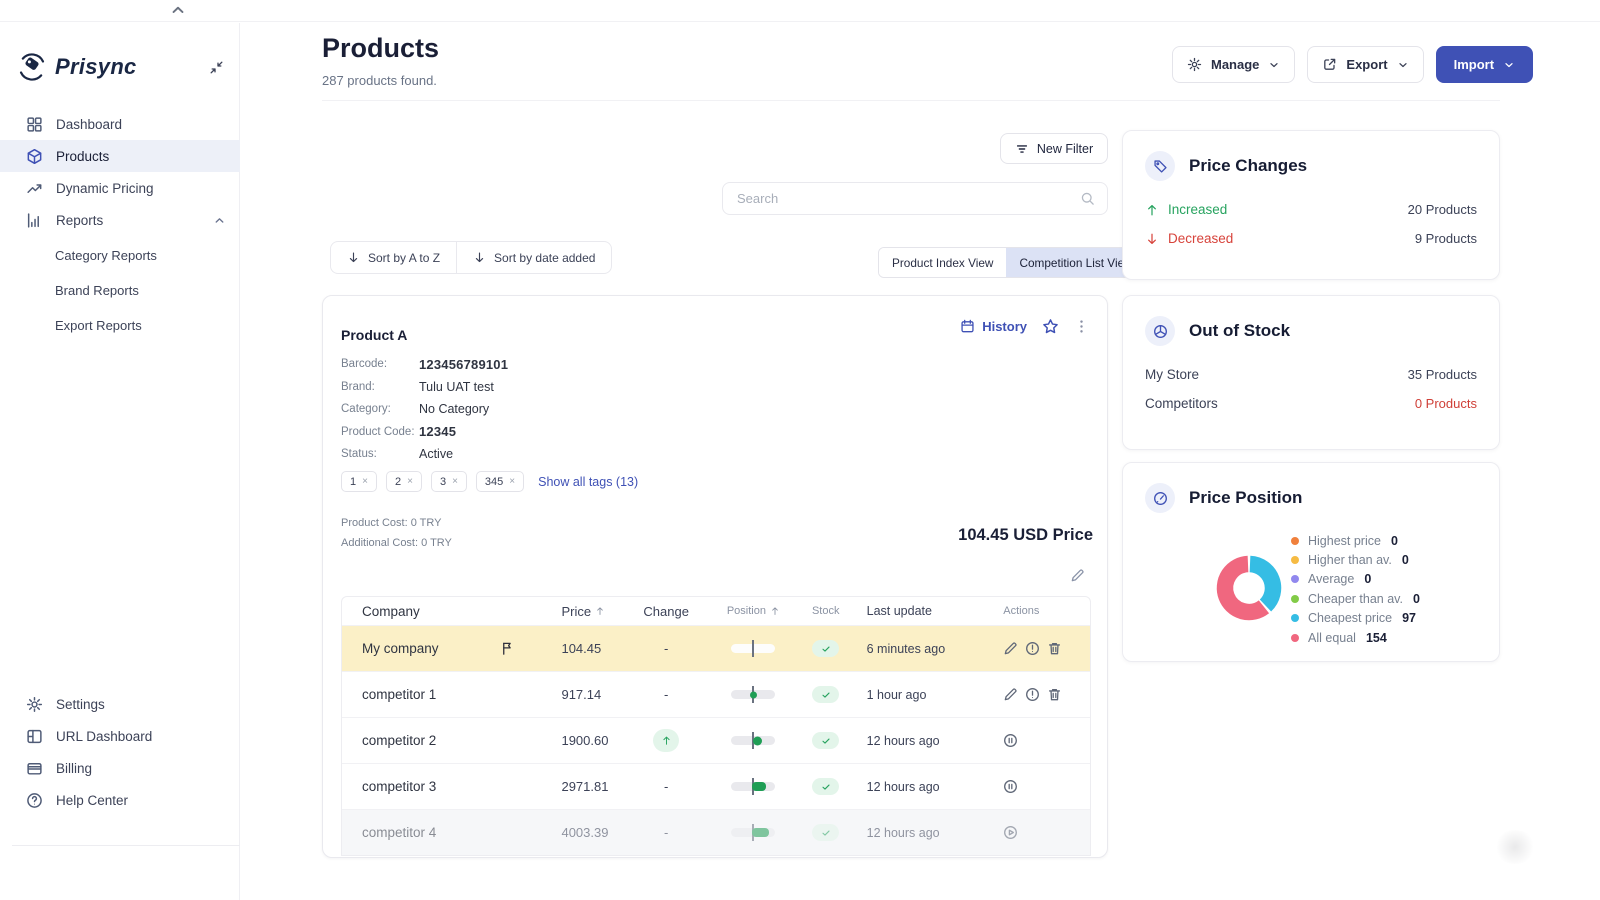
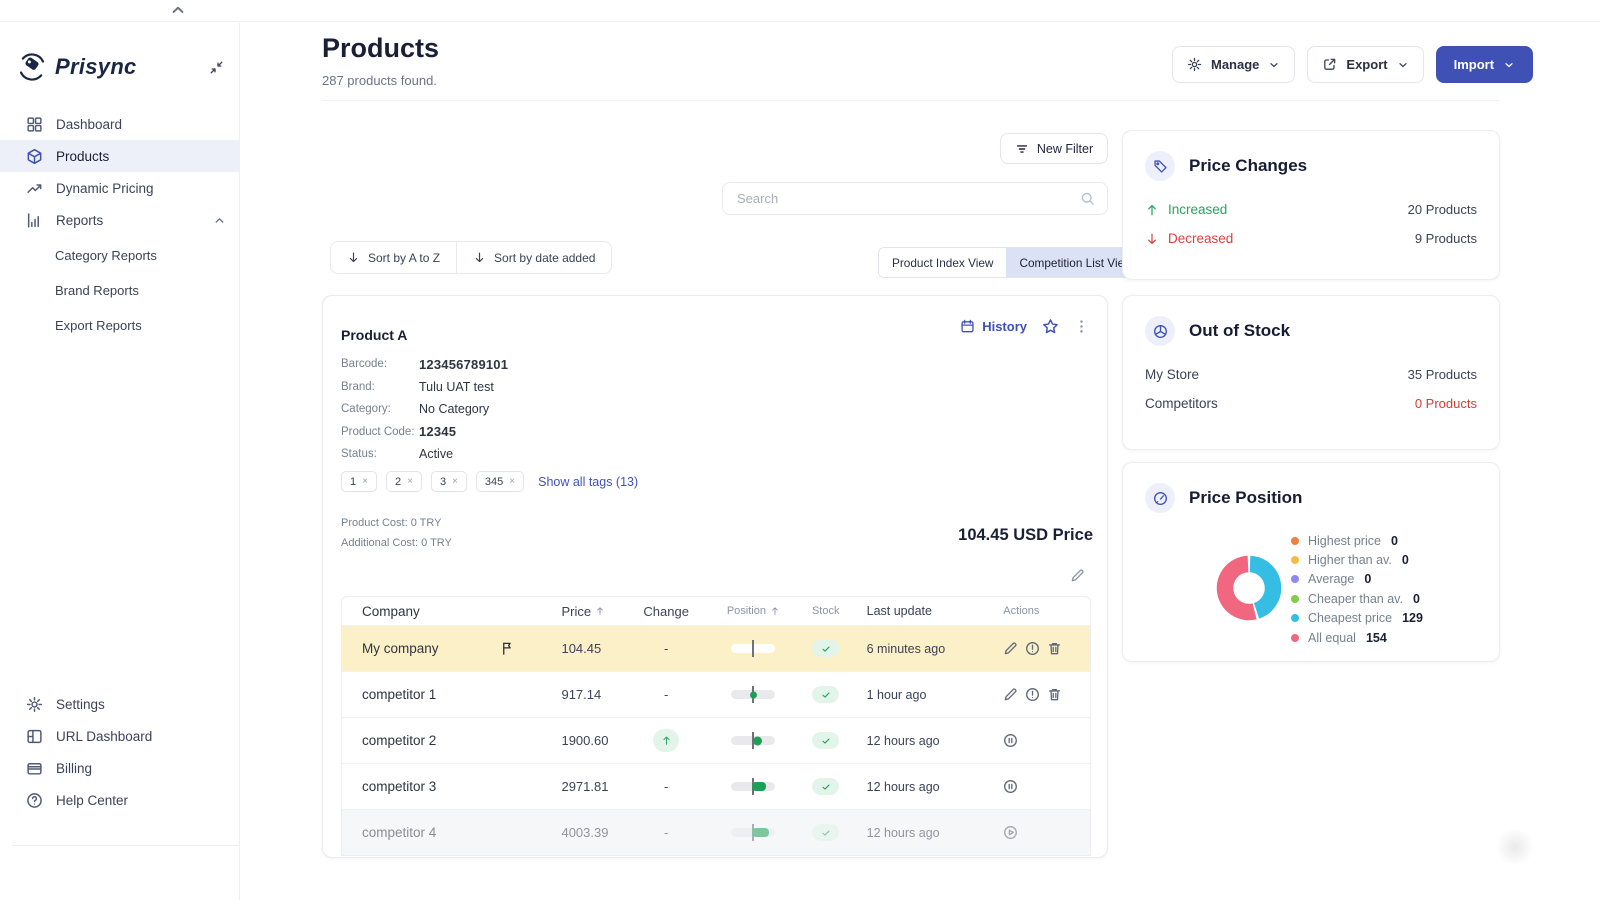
Cheapest price: 97 -> 129
